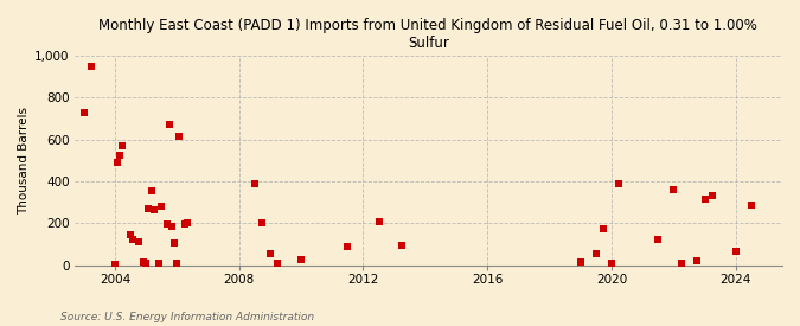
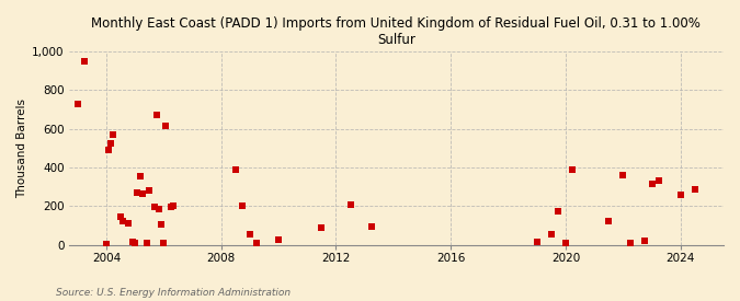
2024: 60 -> 260
